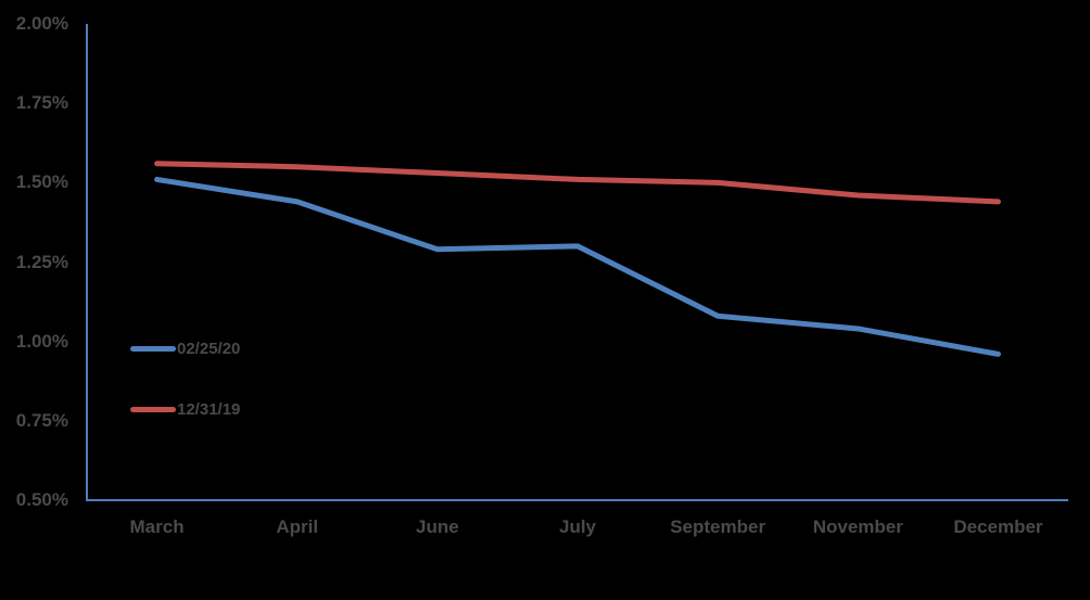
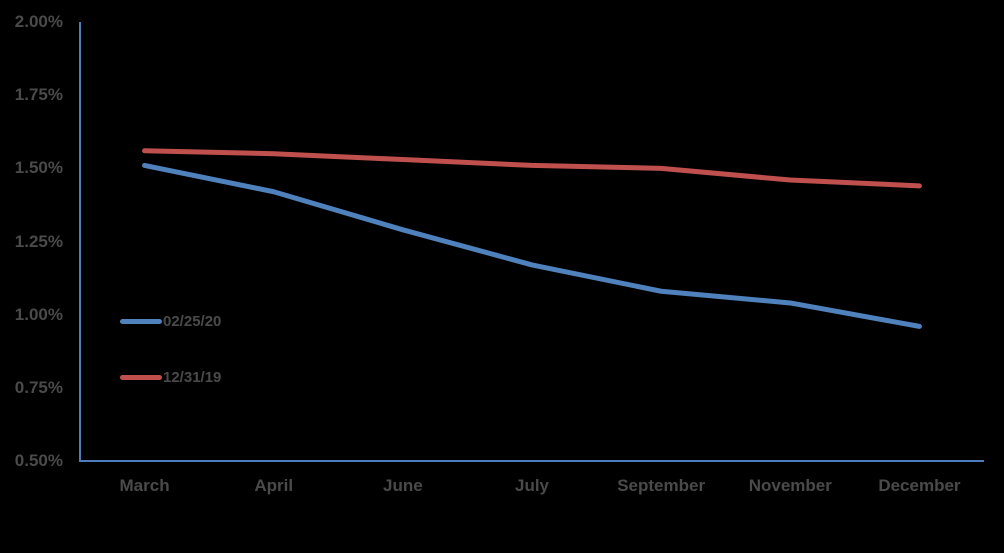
02/25/20/April: 1.44% -> 1.42%
02/25/20/July: 1.30% -> 1.17%
